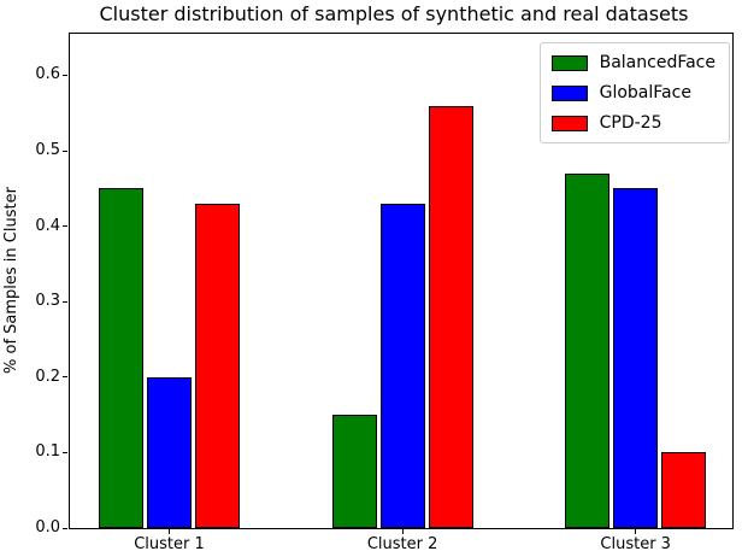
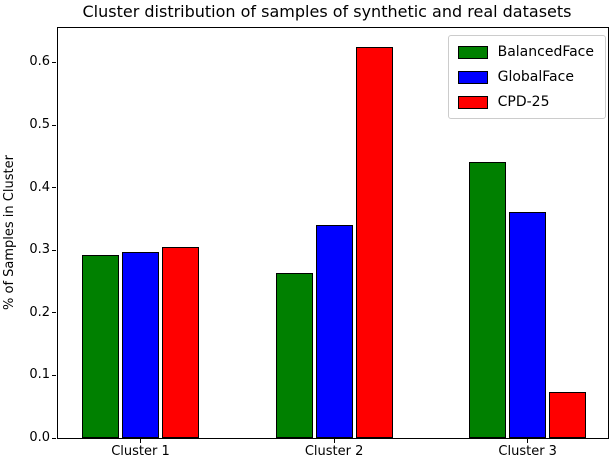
BalancedFace/Cluster 1: 0.45 -> 0.29
GlobalFace/Cluster 1: 0.20 -> 0.30
CPD-25/Cluster 1: 0.43 -> 0.30
BalancedFace/Cluster 2: 0.15 -> 0.26
GlobalFace/Cluster 2: 0.43 -> 0.34
CPD-25/Cluster 2: 0.56 -> 0.62
BalancedFace/Cluster 3: 0.47 -> 0.44
GlobalFace/Cluster 3: 0.45 -> 0.36
CPD-25/Cluster 3: 0.10 -> 0.07
